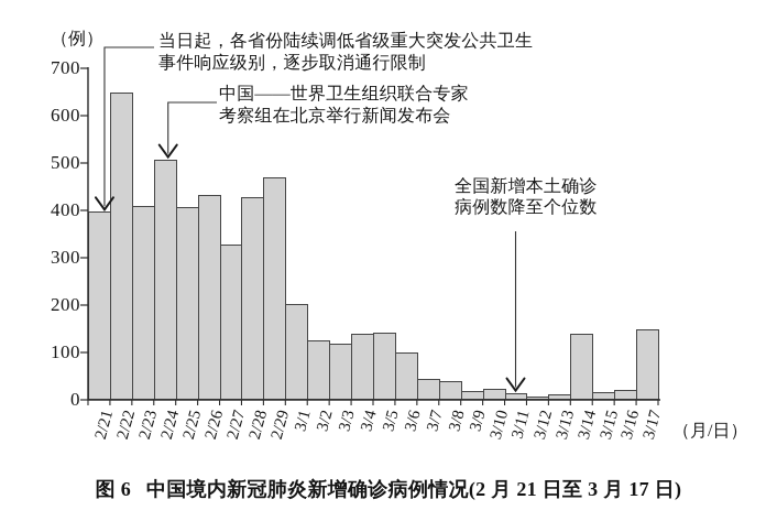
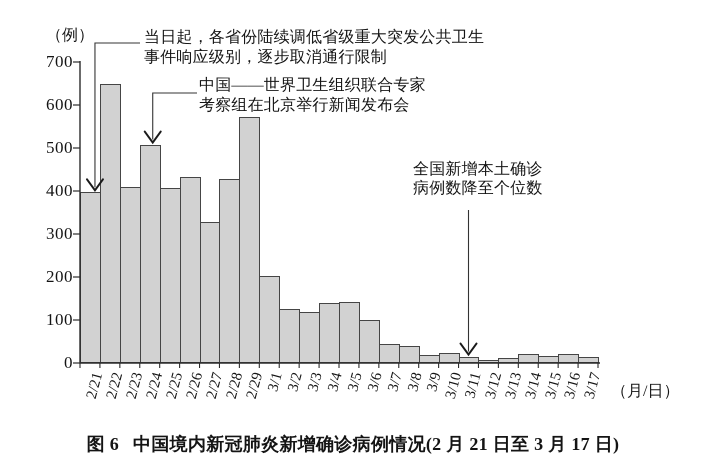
2/29: 470 -> 570
3/14: 140 -> 20
3/17: 150 -> 10
